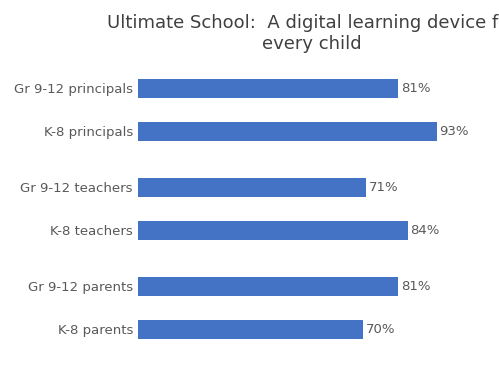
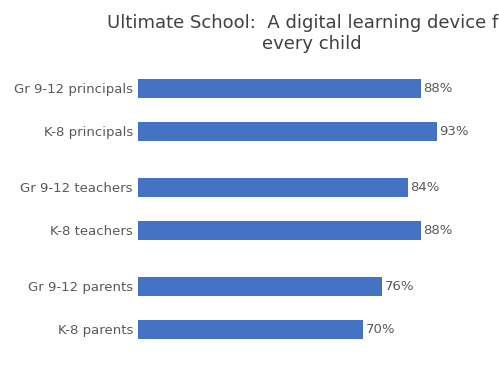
Gr 9-12 principals: 81% -> 88%
Gr 9-12 teachers: 71% -> 84%
K-8 teachers: 84% -> 88%
Gr 9-12 parents: 81% -> 76%
